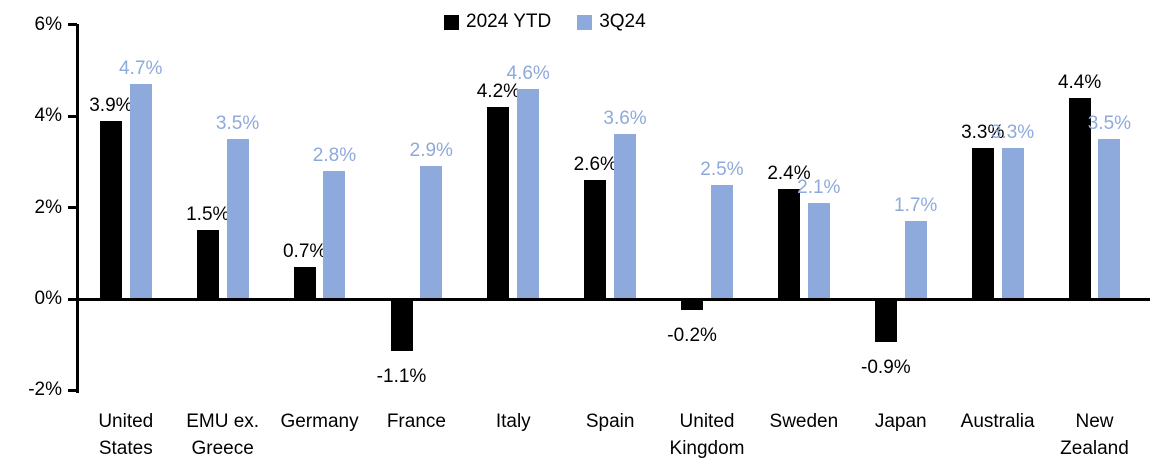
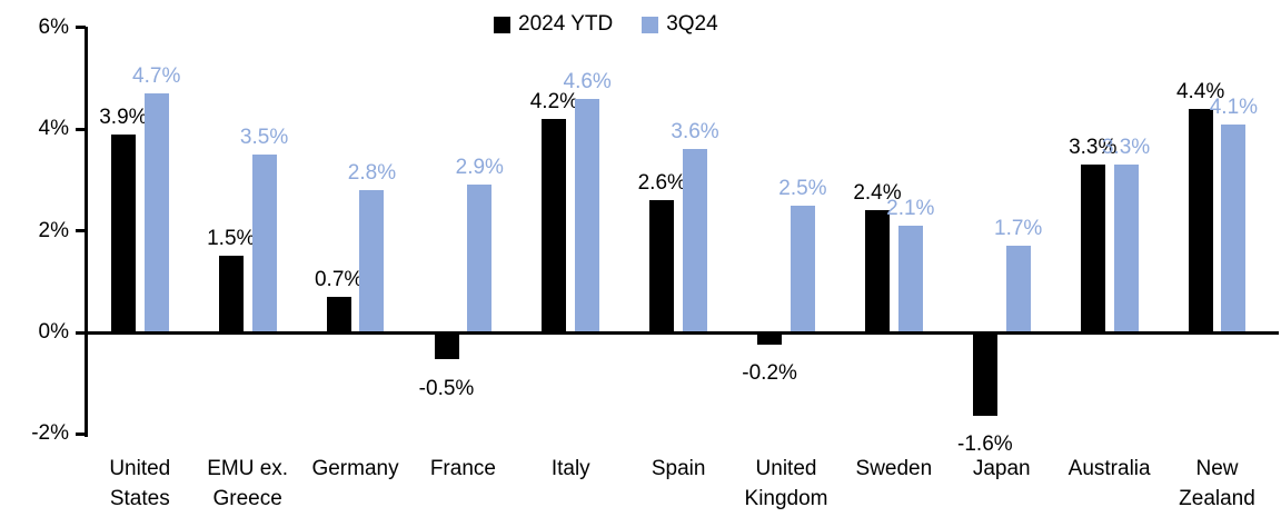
2024 YTD/France: -1.1% -> -0.5%
2024 YTD/Japan: -0.9% -> -1.6%
3Q24/New Zealand: 3.5% -> 4.1%
